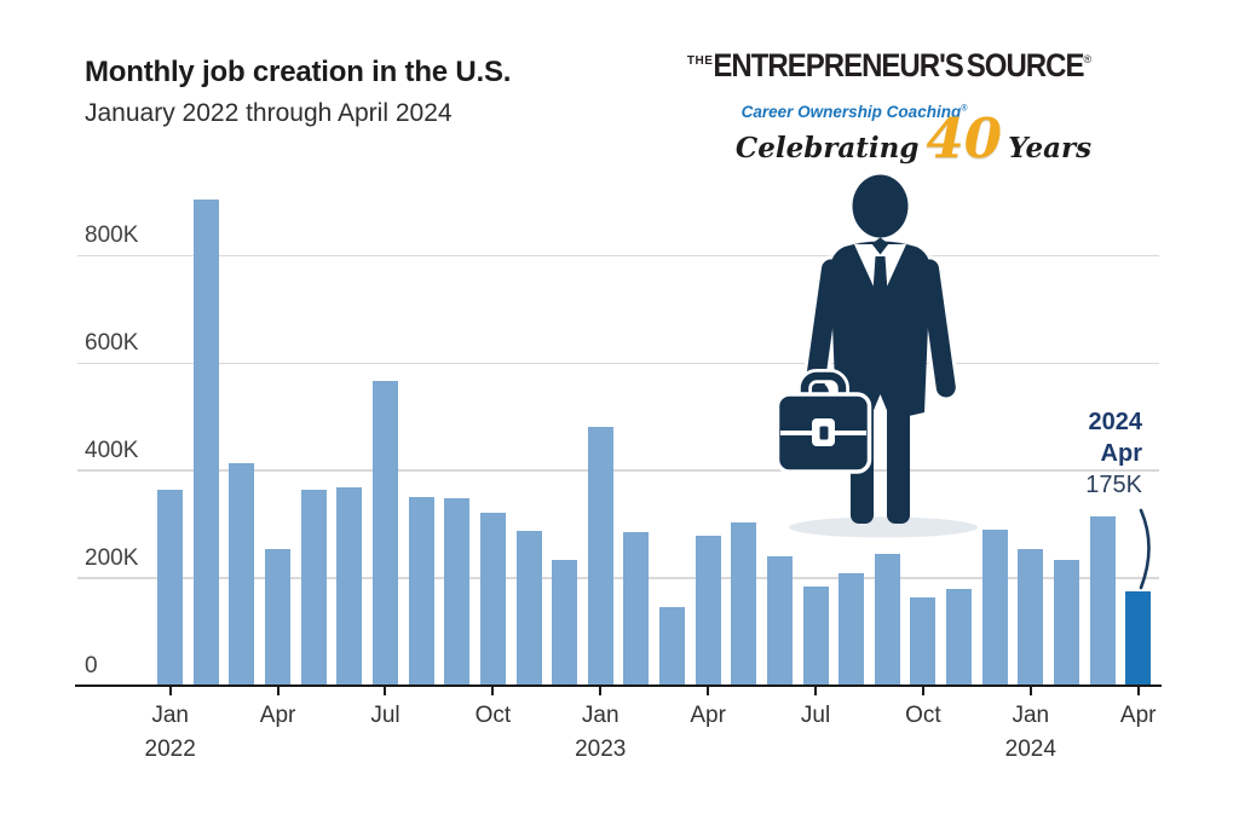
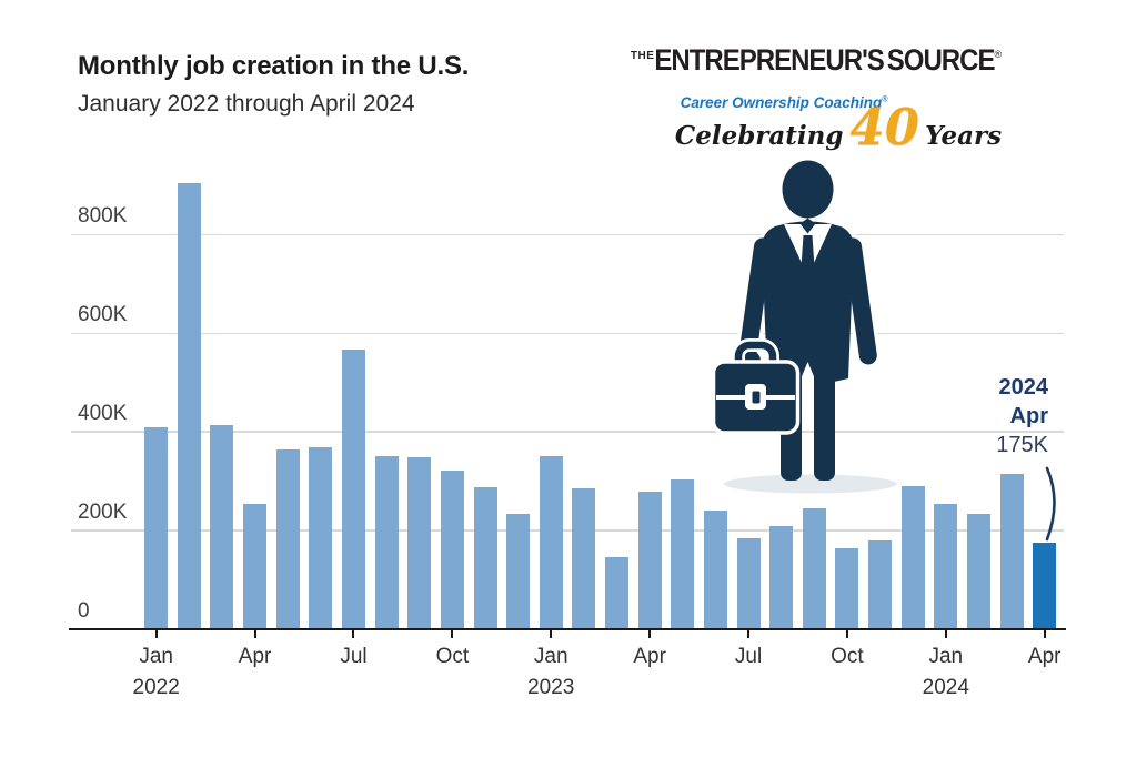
Jan 2022: 360K -> 410K
Jan 2023: 480K -> 350K
